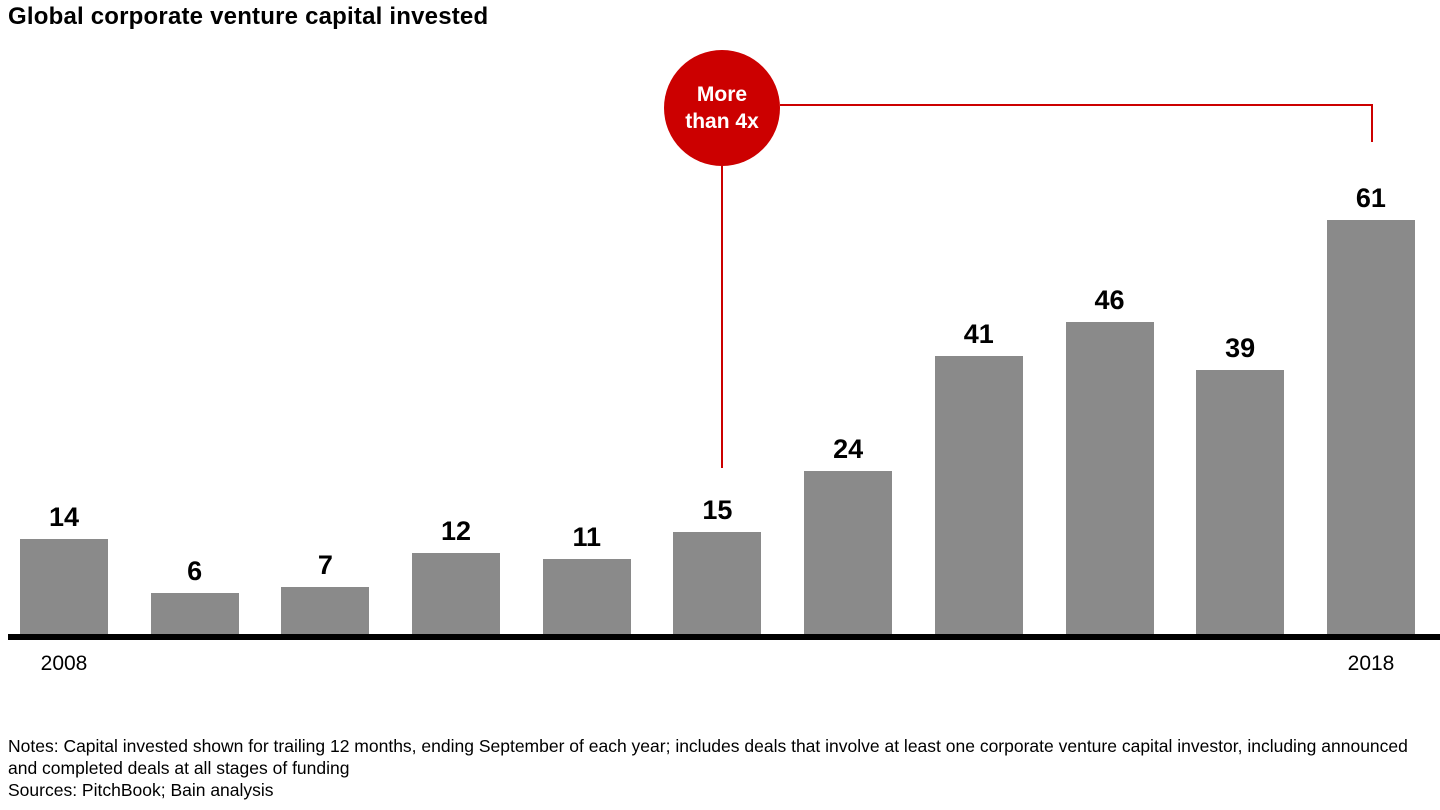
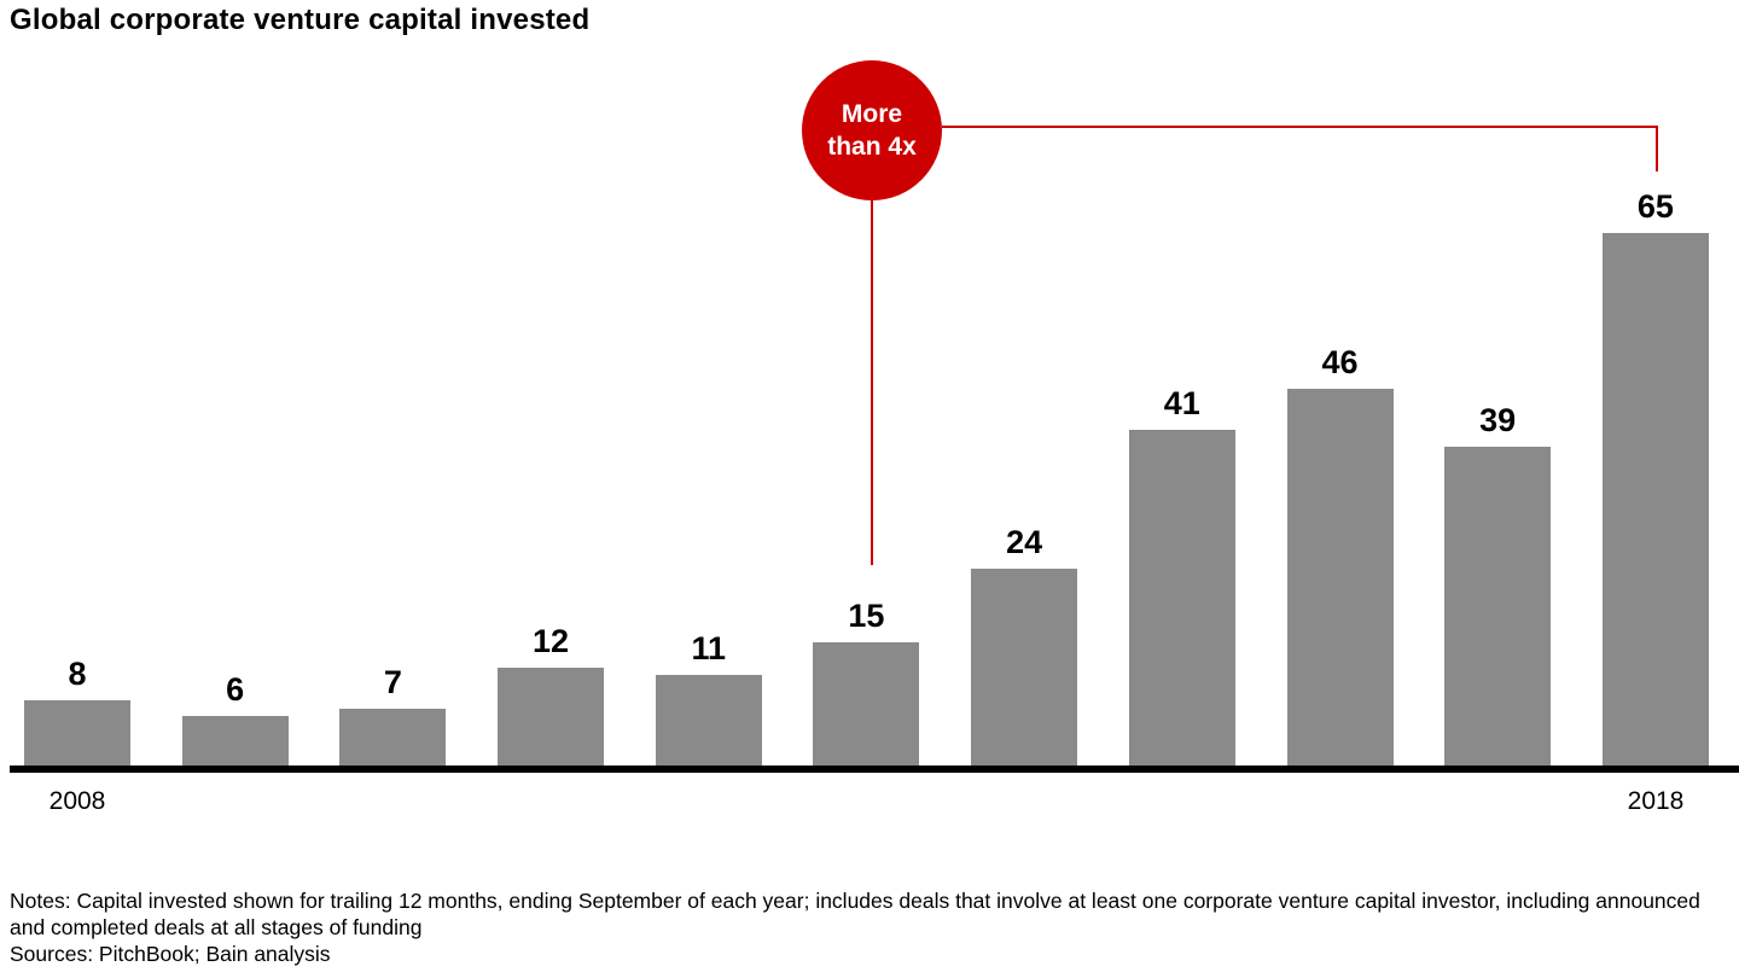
2008: 14 -> 8
2018: 61 -> 65
